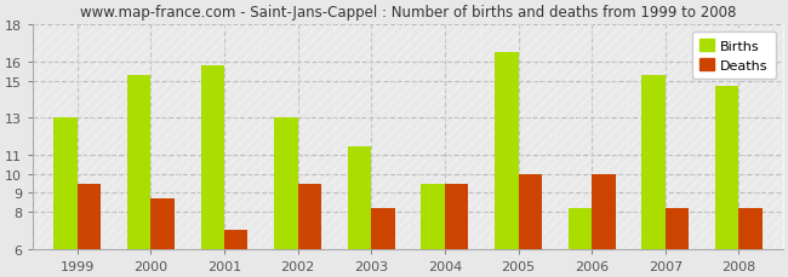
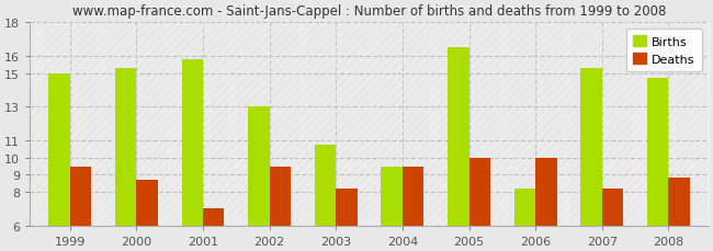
Births/1999: 13.0 -> 15.0
Births/2003: 11.5 -> 10.8
Deaths/2008: 8.2 -> 8.8
